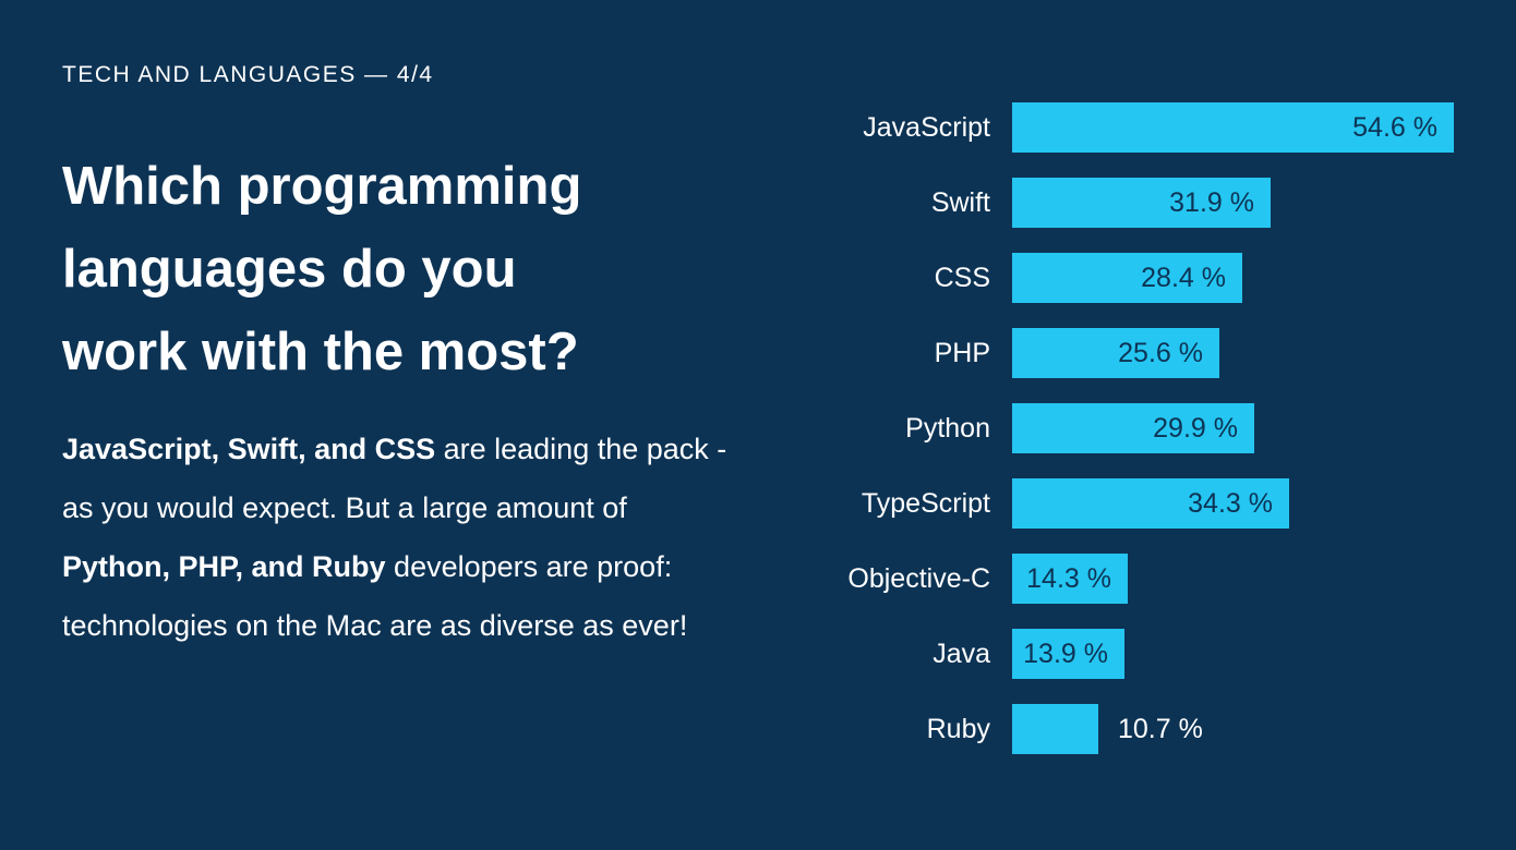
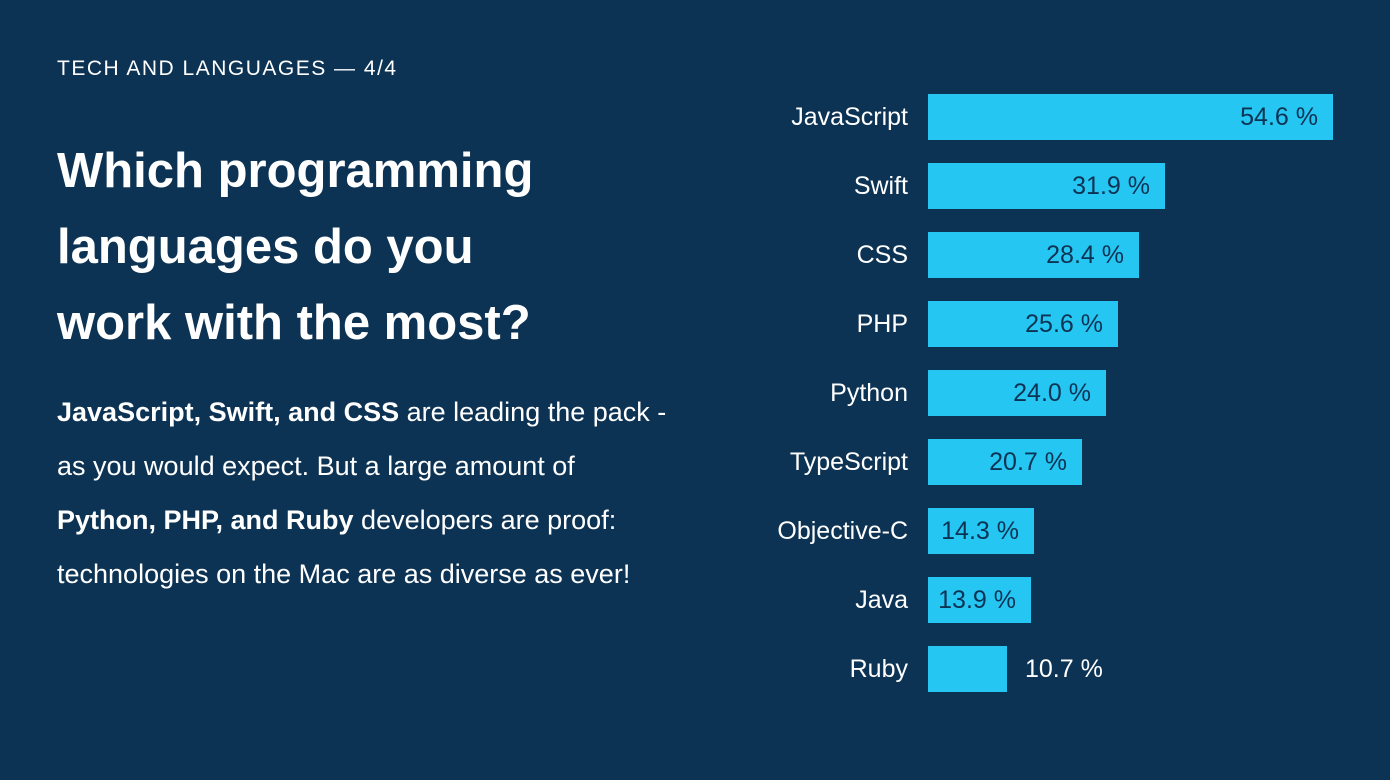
Python: 29.9 -> 24.0
TypeScript: 34.3 -> 20.7
